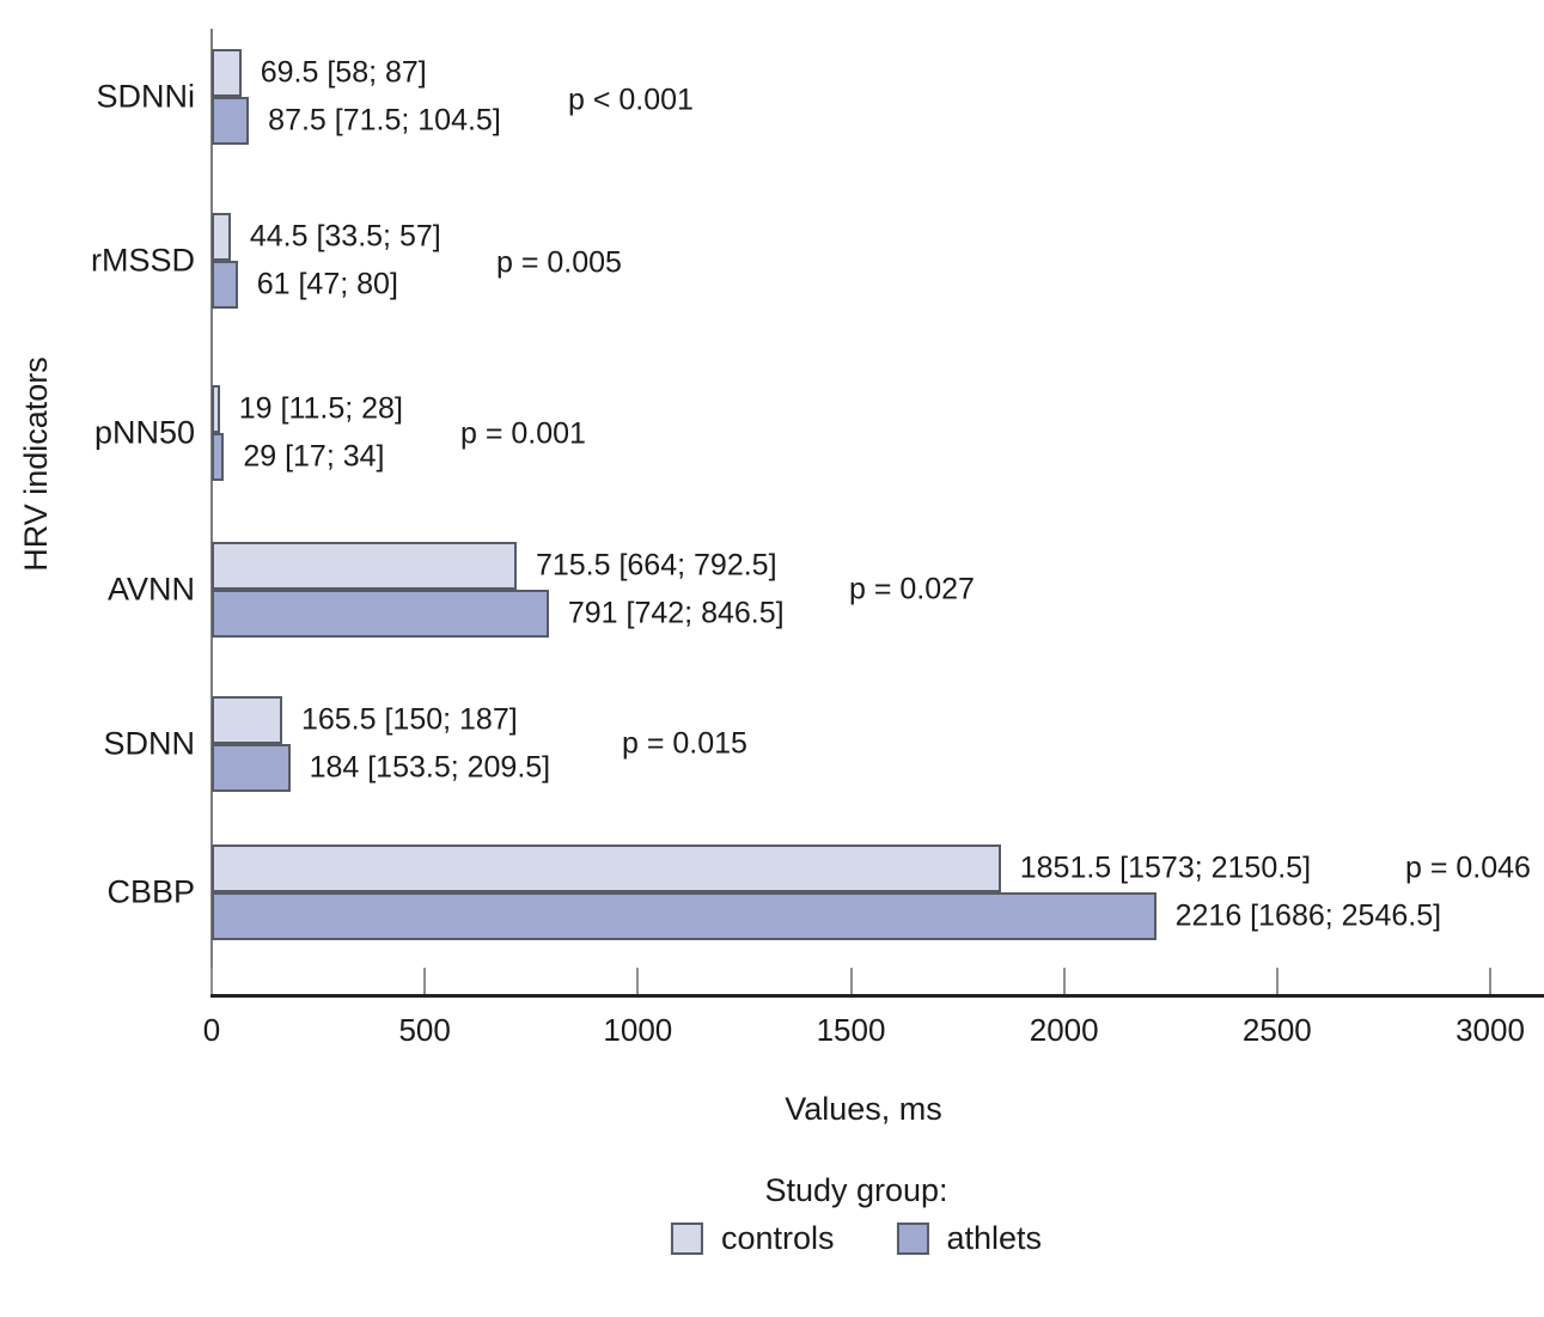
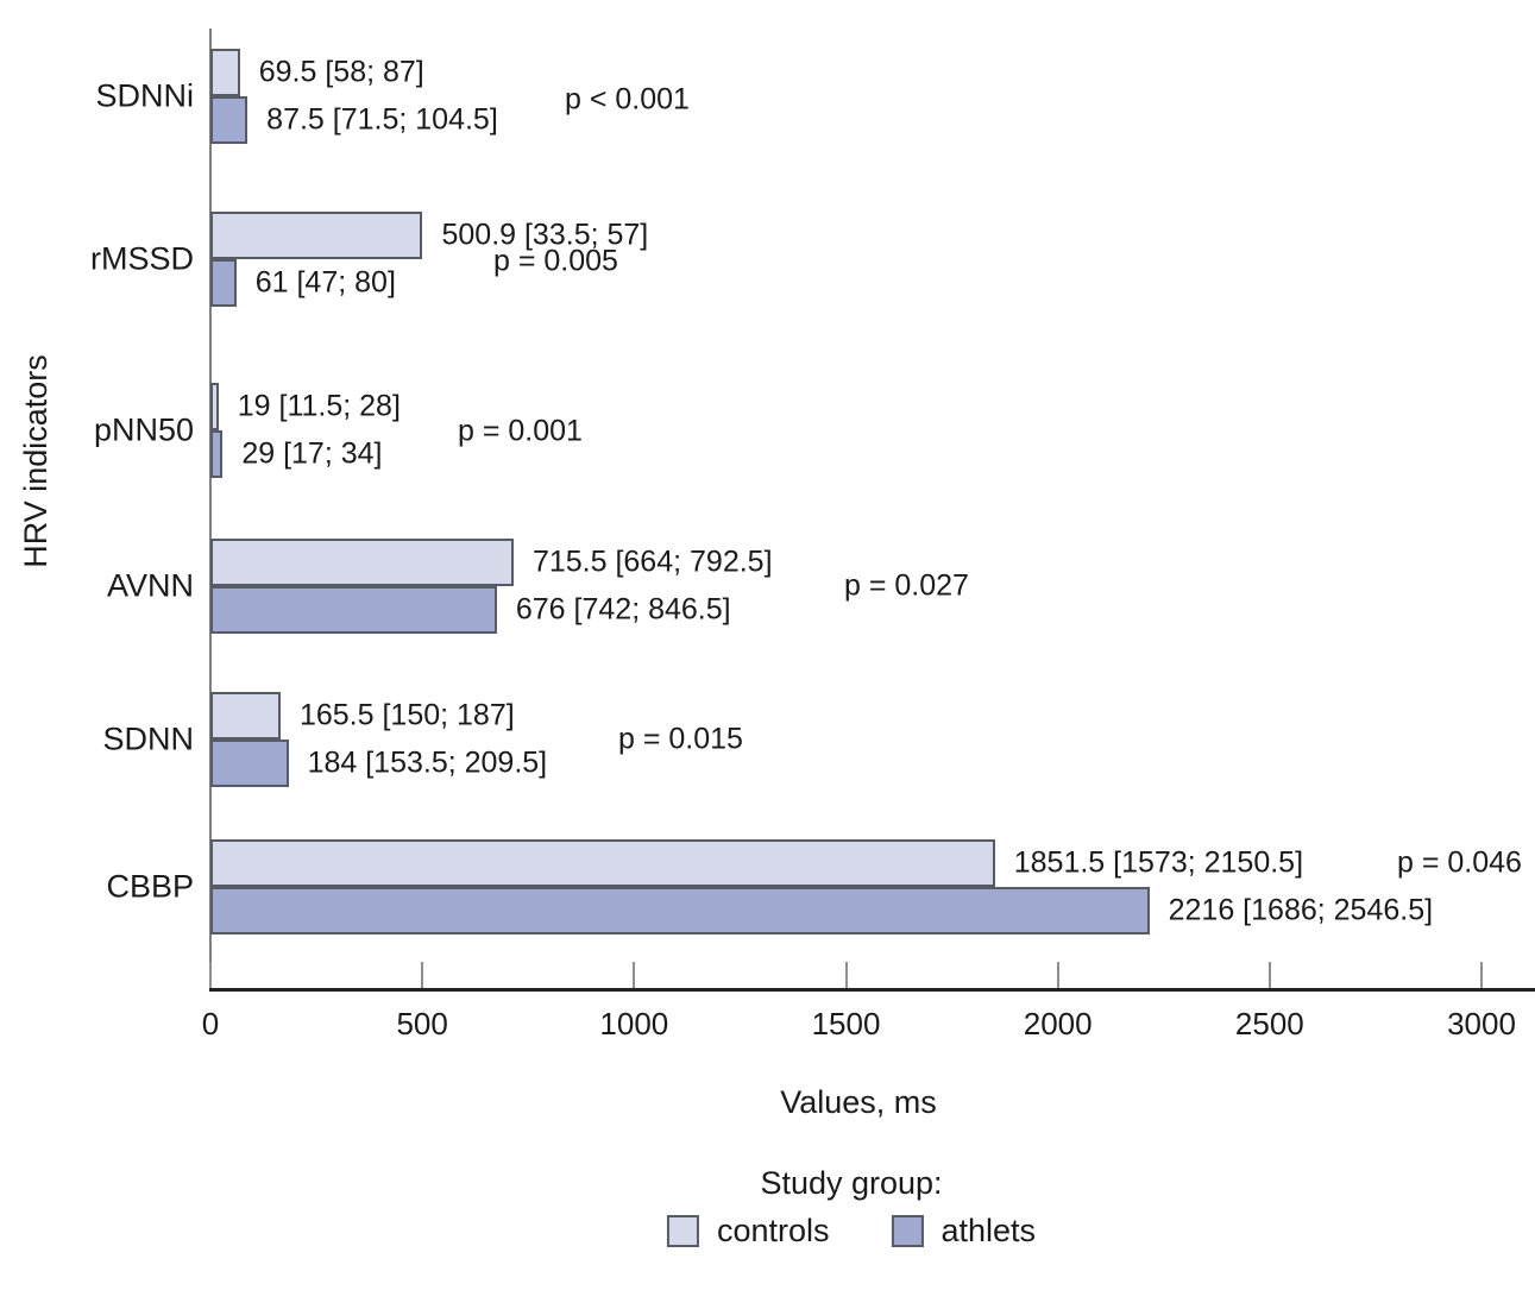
controls/rMSSD: 44.5 -> 500.9
athlets/AVNN: 791 -> 676
